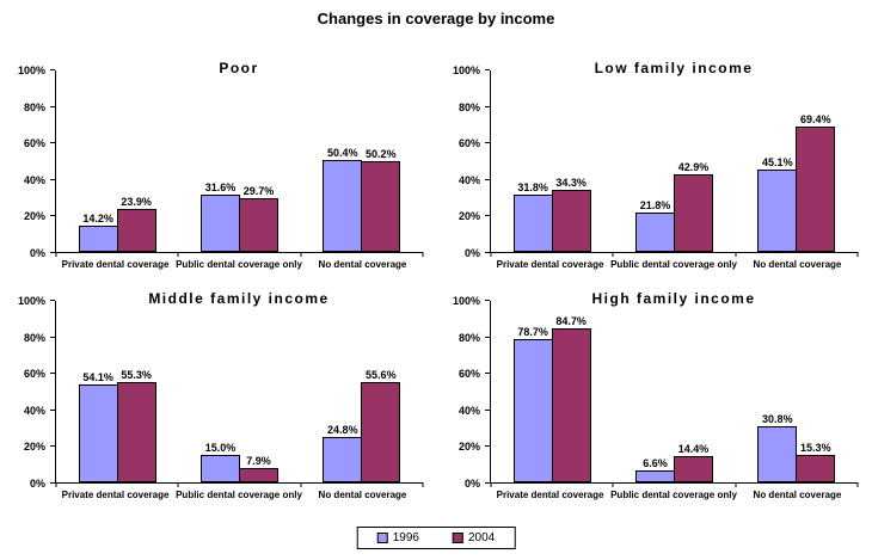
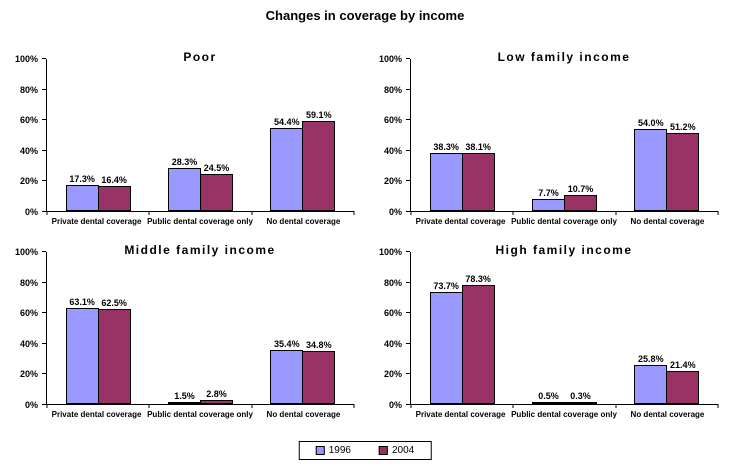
Poor/1996/Private dental coverage: 14.2% -> 17.3%
Poor/2004/Private dental coverage: 23.9% -> 16.4%
Poor/1996/Public dental coverage only: 31.6% -> 28.3%
Poor/2004/Public dental coverage only: 29.7% -> 24.5%
Poor/1996/No dental coverage: 50.4% -> 54.4%
Poor/2004/No dental coverage: 50.2% -> 59.1%
Low family income/1996/Private dental coverage: 31.8% -> 38.3%
Low family income/2004/Private dental coverage: 34.3% -> 38.1%
Low family income/1996/Public dental coverage only: 21.8% -> 7.7%
Low family income/2004/Public dental coverage only: 42.9% -> 10.7%
Low family income/1996/No dental coverage: 45.1% -> 54.0%
Low family income/2004/No dental coverage: 69.4% -> 51.2%
Middle family income/1996/Private dental coverage: 54.1% -> 63.1%
Middle family income/2004/Private dental coverage: 55.3% -> 62.5%
Middle family income/1996/Public dental coverage only: 15.0% -> 1.5%
Middle family income/2004/Public dental coverage only: 7.9% -> 2.8%
Middle family income/1996/No dental coverage: 24.8% -> 35.4%
Middle family income/2004/No dental coverage: 55.6% -> 34.8%
High family income/1996/Private dental coverage: 78.7% -> 73.7%
High family income/2004/Private dental coverage: 84.7% -> 78.3%
High family income/1996/Public dental coverage only: 6.6% -> 0.5%
High family income/2004/Public dental coverage only: 14.4% -> 0.3%
High family income/1996/No dental coverage: 30.8% -> 25.8%
High family income/2004/No dental coverage: 15.3% -> 21.4%
